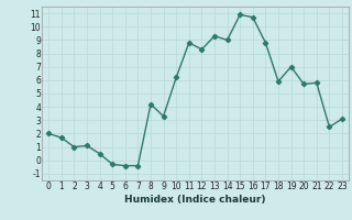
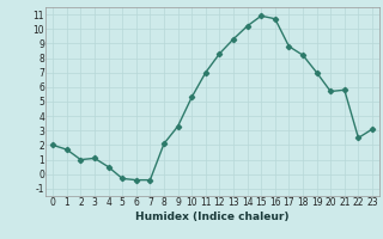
8: 4.2 -> 2.1
10: 6.2 -> 5.3
11: 8.8 -> 7.0
14: 9.0 -> 10.2
18: 5.9 -> 8.2
